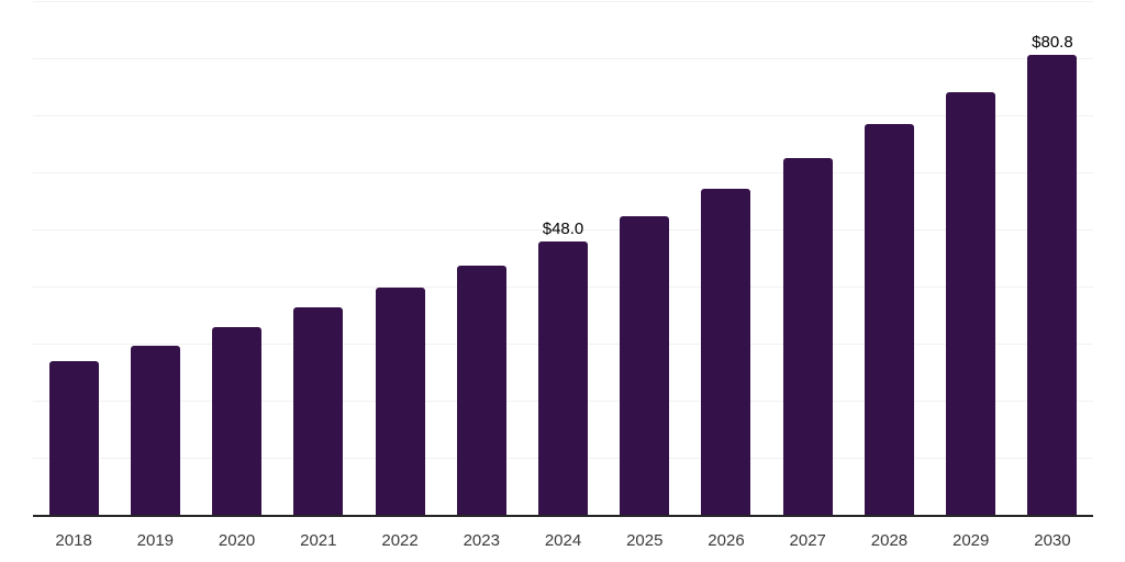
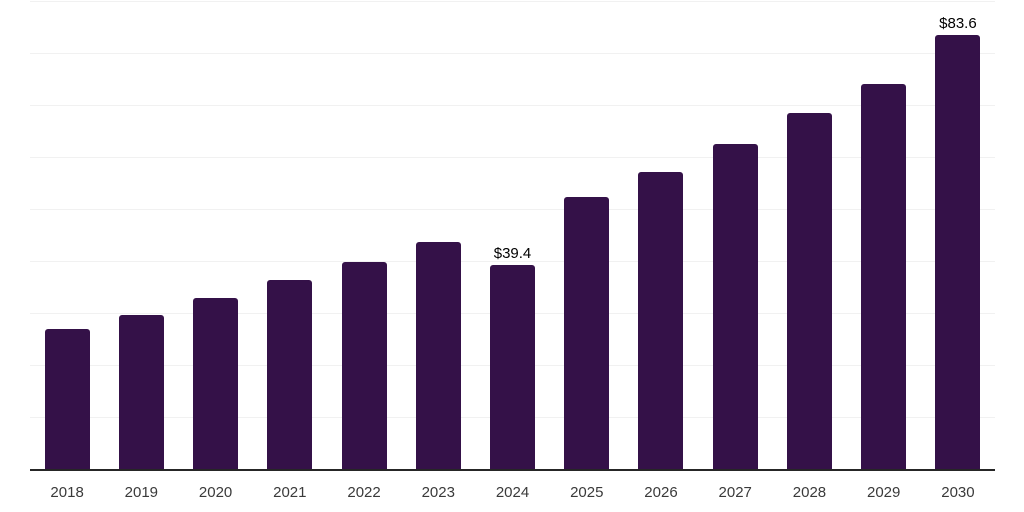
2024: $48.0 -> $39.4
2030: $80.8 -> $83.6
